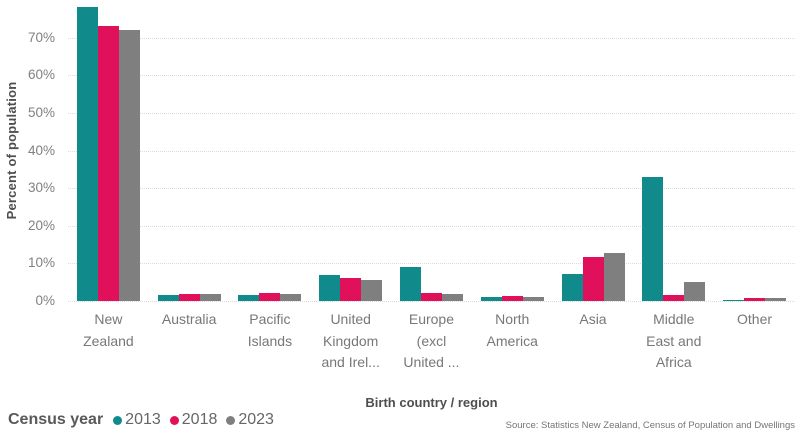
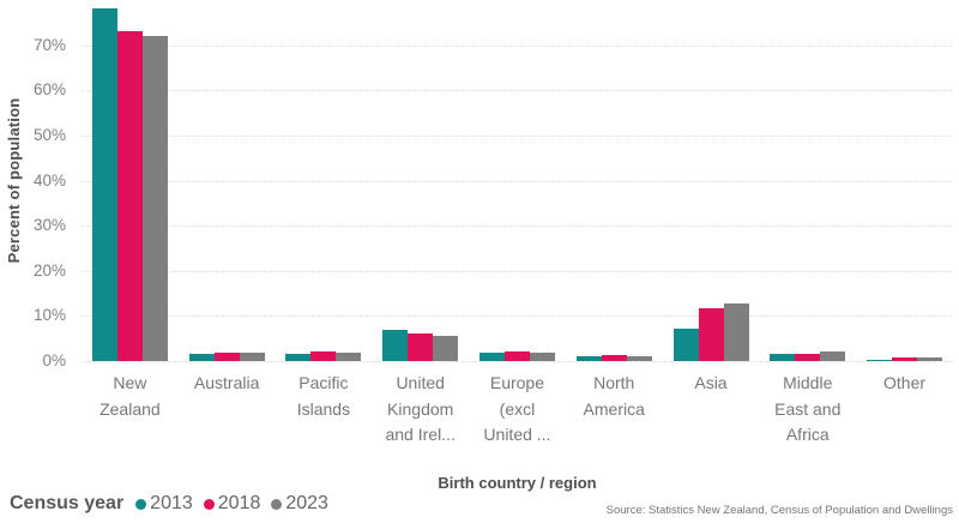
2013/Europe (excl United ...: 9% -> 2%
2013/Middle East and Africa: 33% -> 2%
2023/Middle East and Africa: 5% -> 2%
